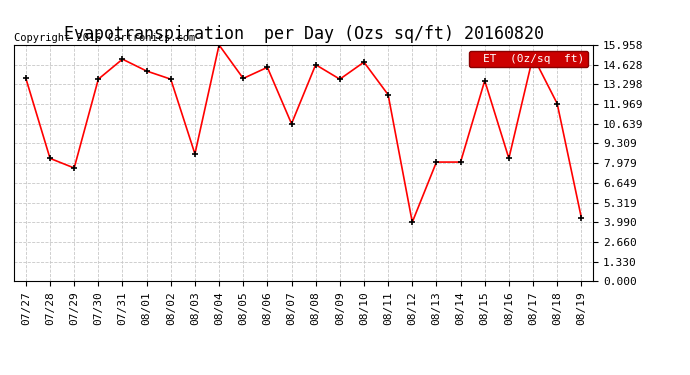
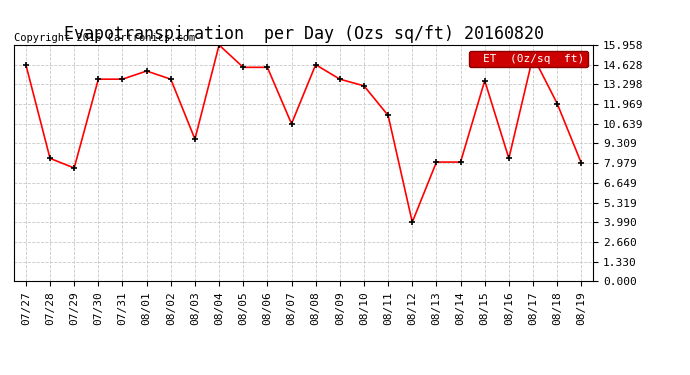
07/27: 13.7 -> 14.6
07/31: 15.0 -> 13.7
08/03: 8.6 -> 9.6
08/05: 13.7 -> 14.4
08/10: 14.8 -> 13.2
08/11: 12.6 -> 11.2
08/19: 4.3 -> 8.0
